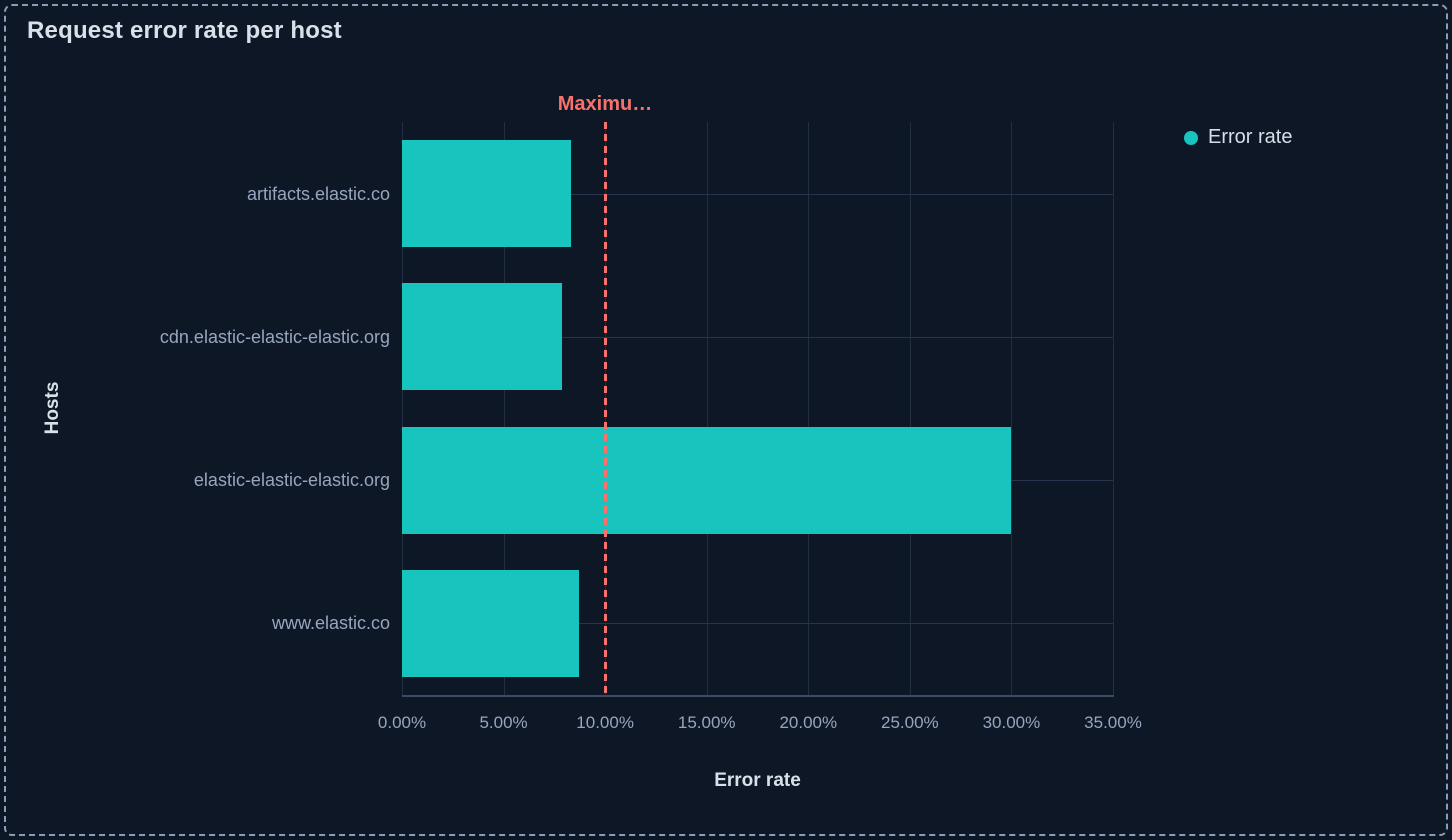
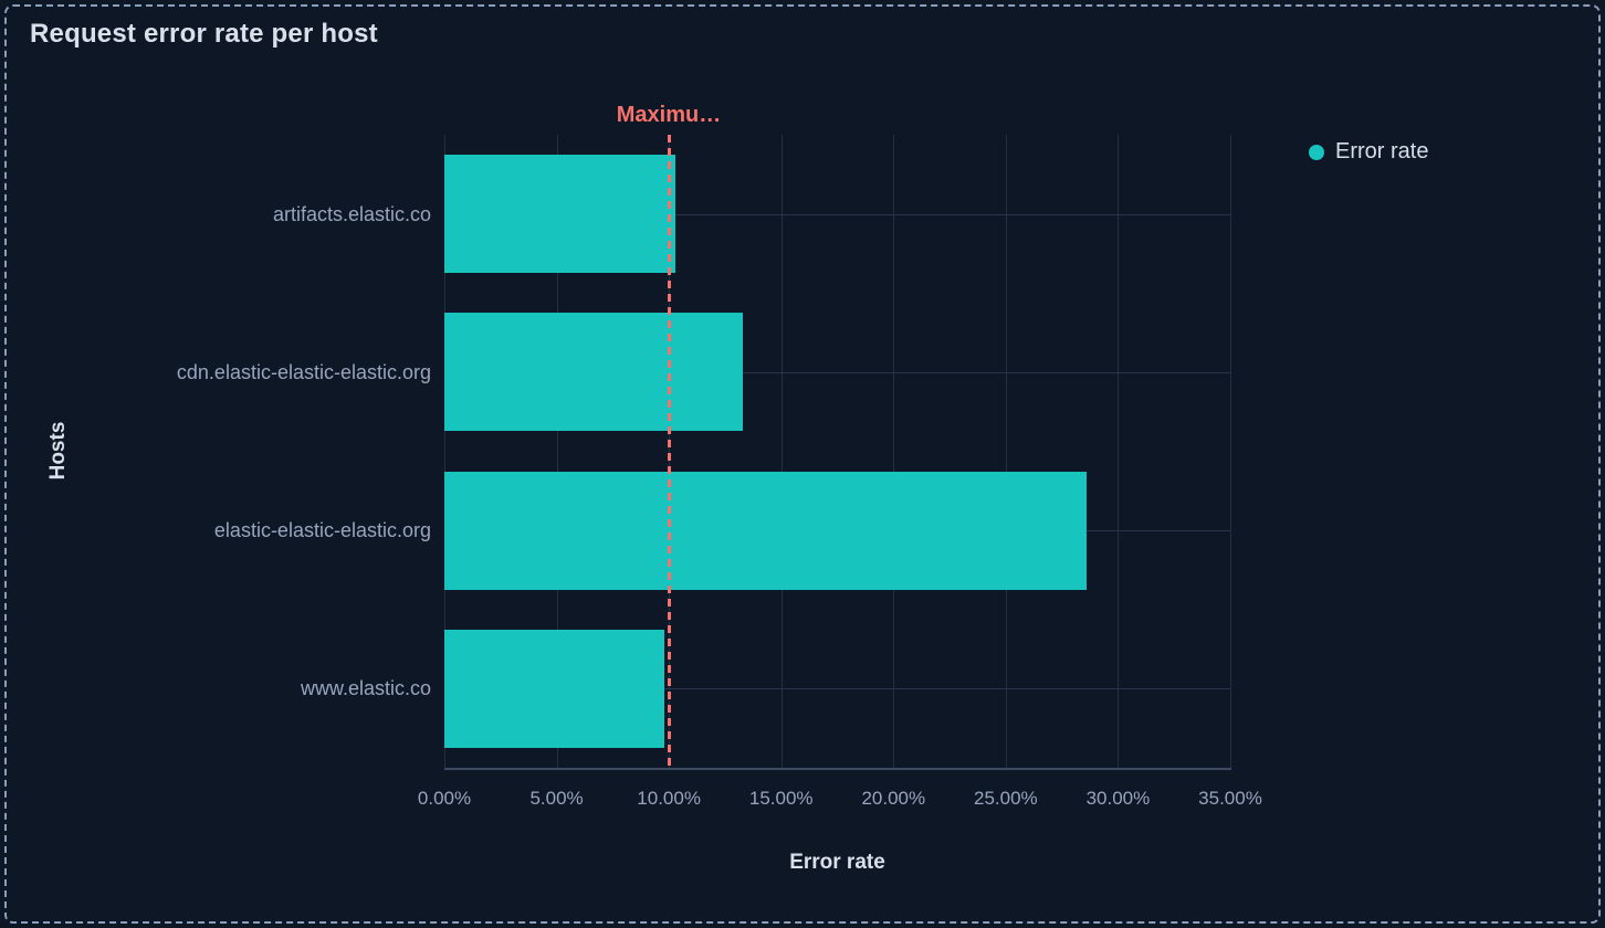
artifacts.elastic.co: 8.3% -> 10.3%
cdn.elastic-elastic-elastic.org: 7.9% -> 13.3%
elastic-elastic-elastic.org: 30.0% -> 28.6%
www.elastic.co: 8.7% -> 9.8%
